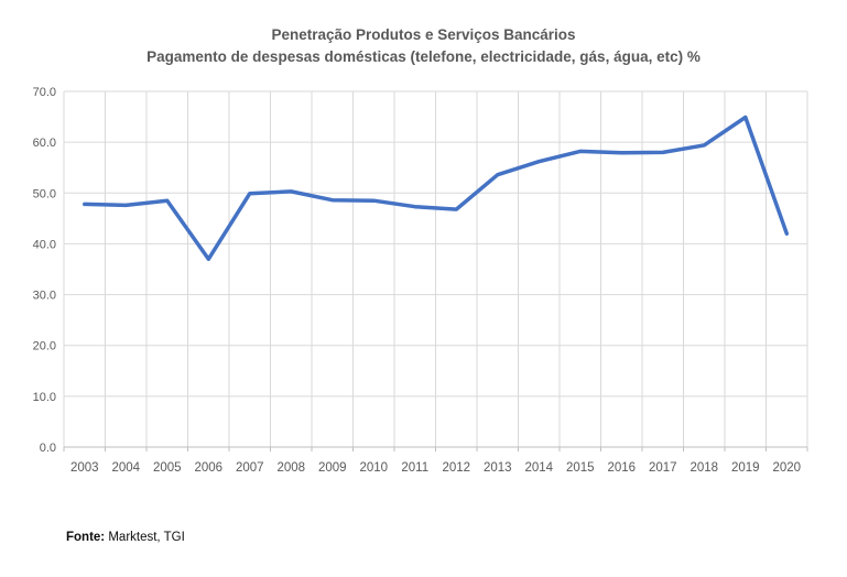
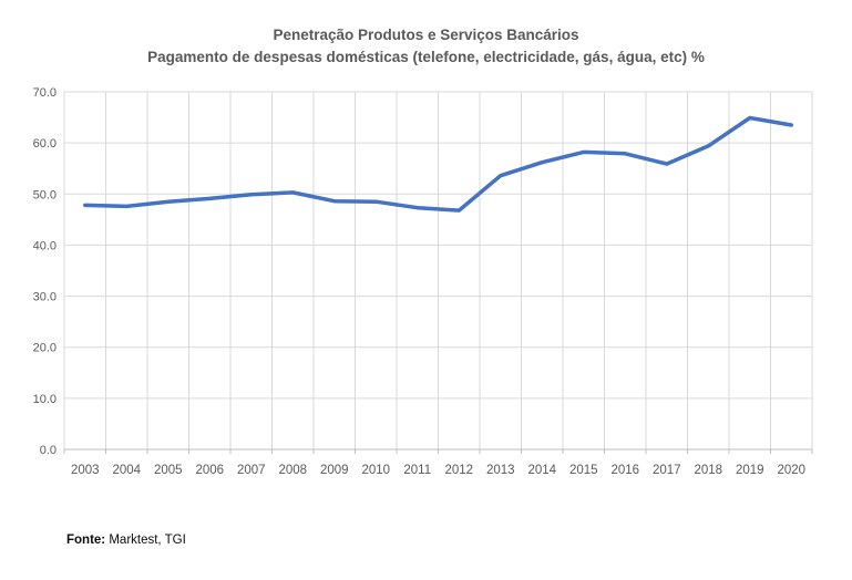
2006: 37 -> 49
2017: 58 -> 56
2020: 42 -> 64
